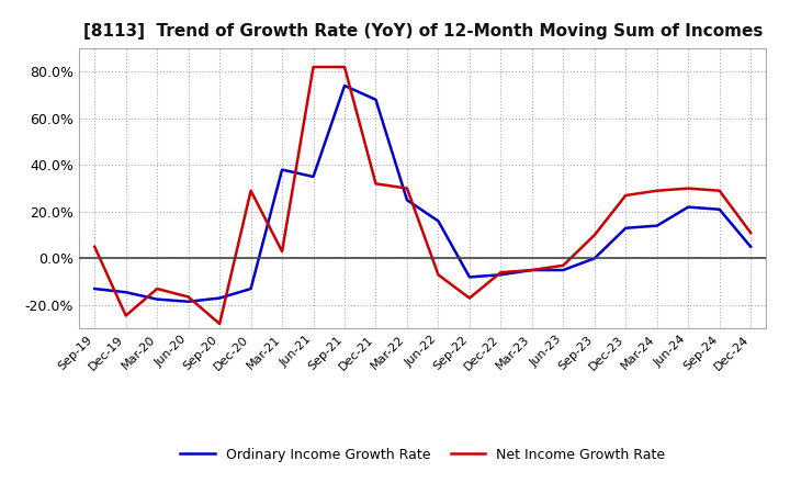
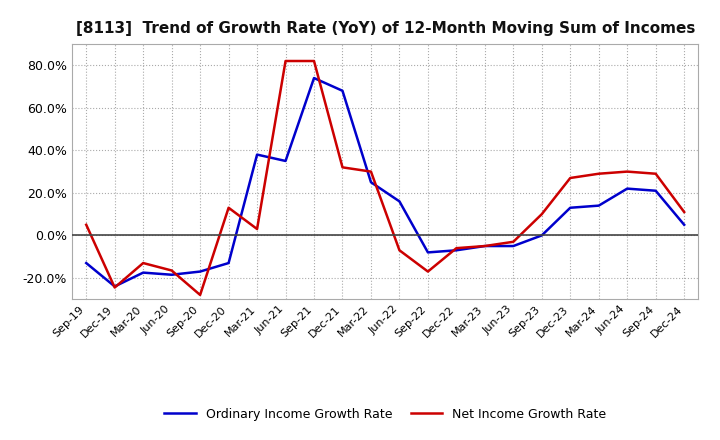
Ordinary Income Growth Rate/Dec-19: -14.5% -> -24.0%
Net Income Growth Rate/Dec-20: 29.0% -> 13.0%
